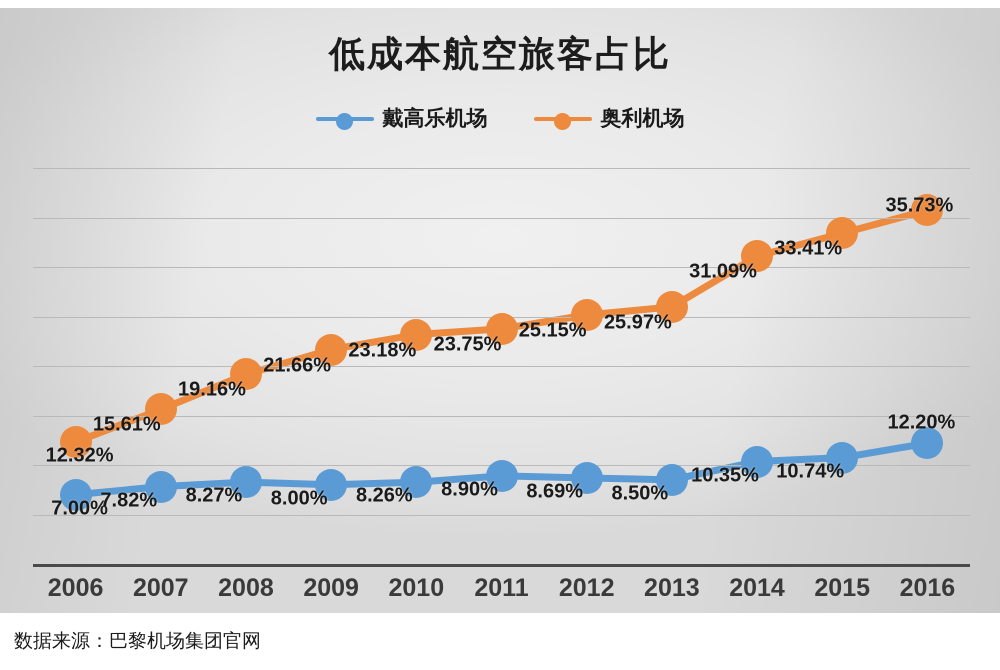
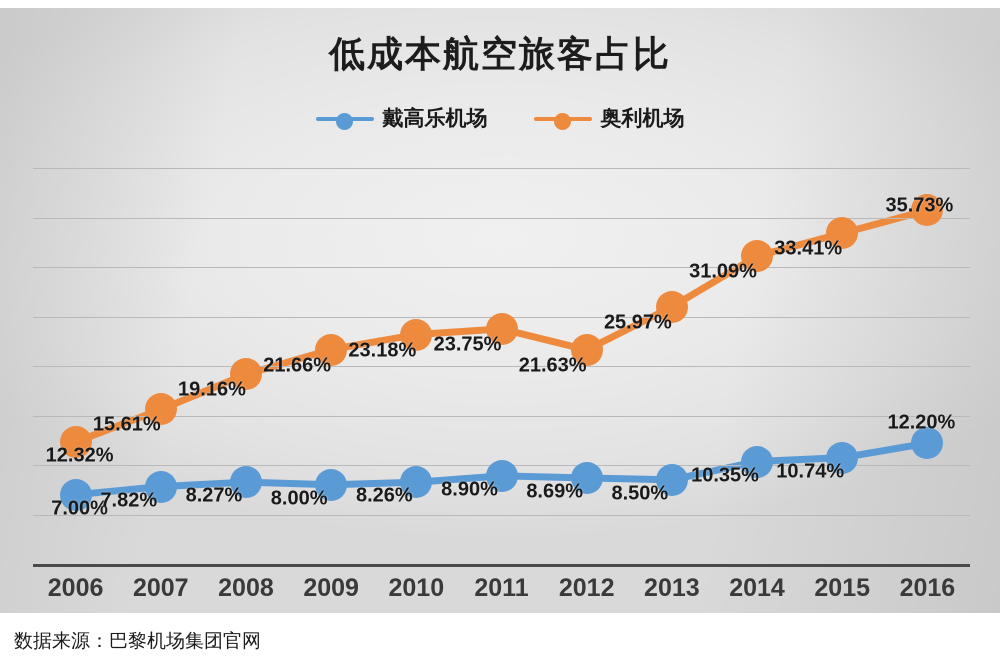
奥利机场/2012: 25.15% -> 21.63%
